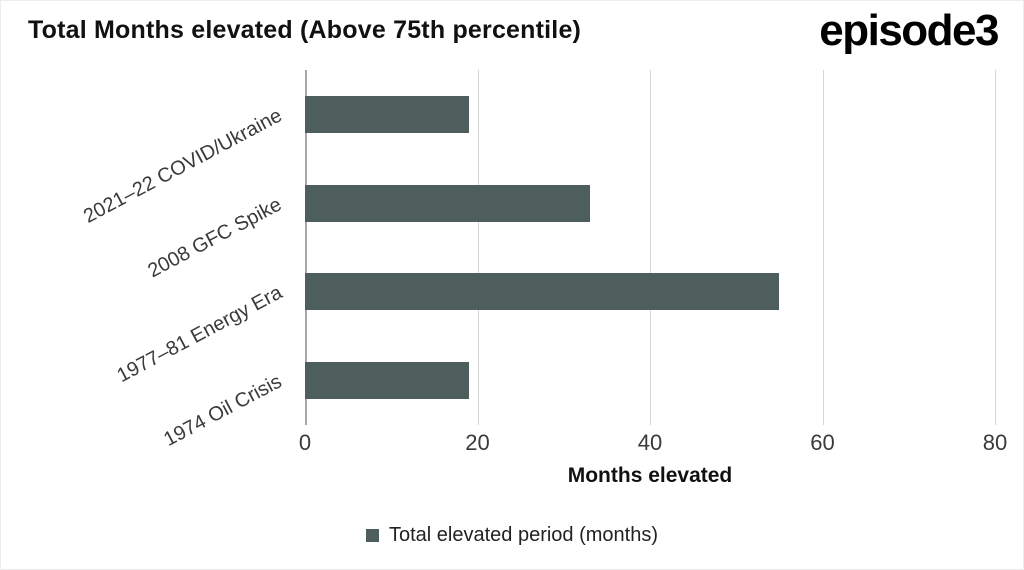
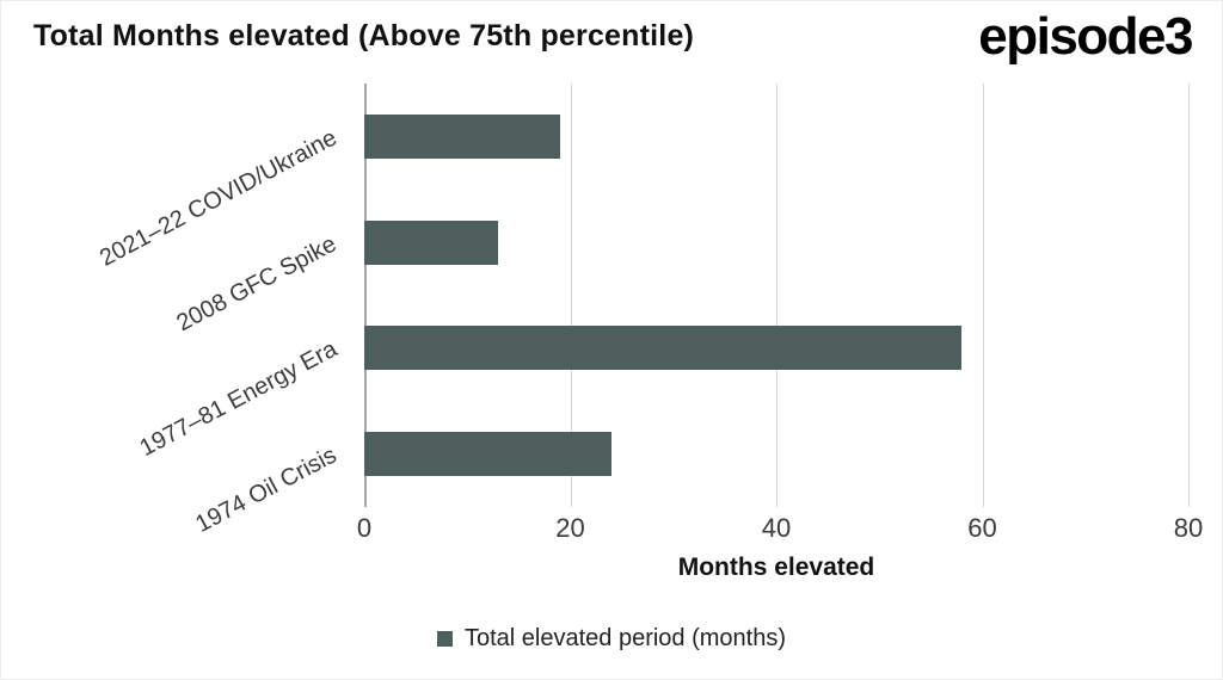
2008 GFC Spike: 33 -> 13
1977–81 Energy Era: 55 -> 58
1974 Oil Crisis: 19 -> 24
